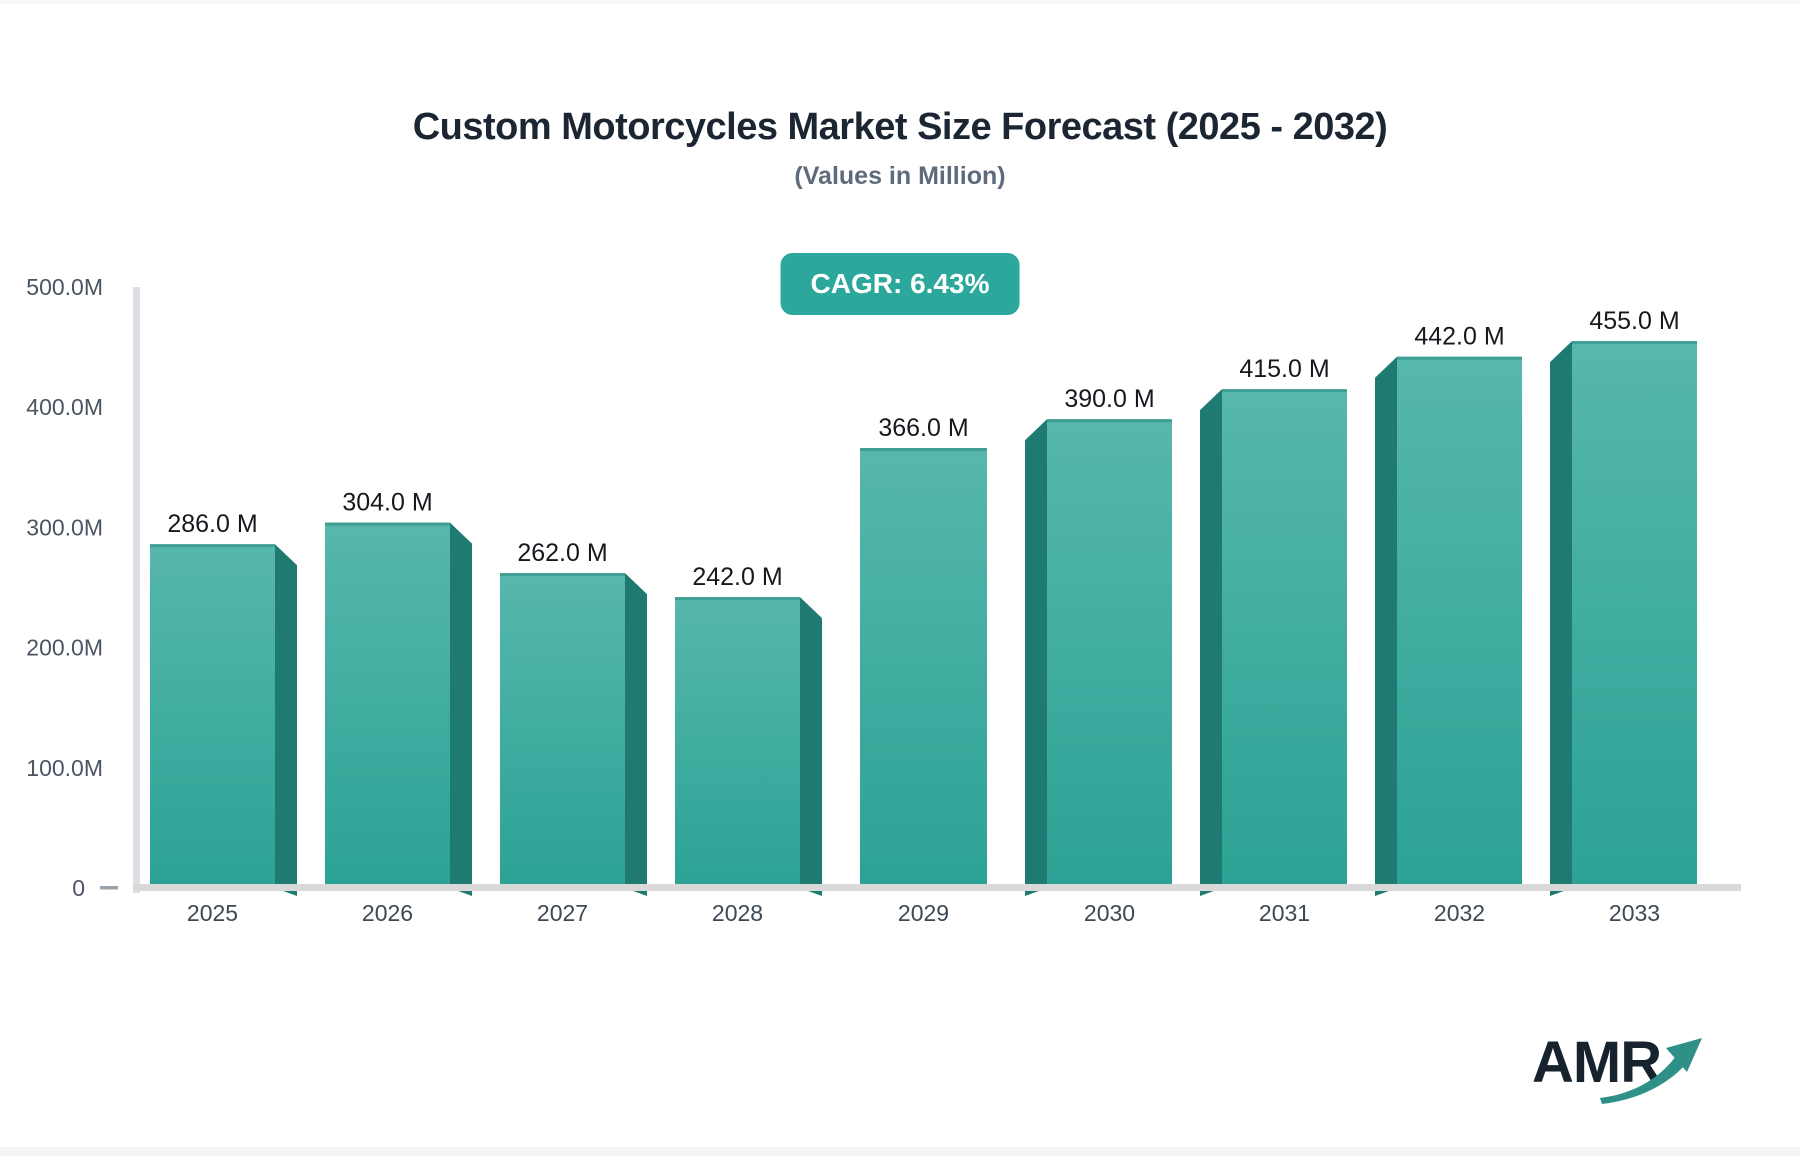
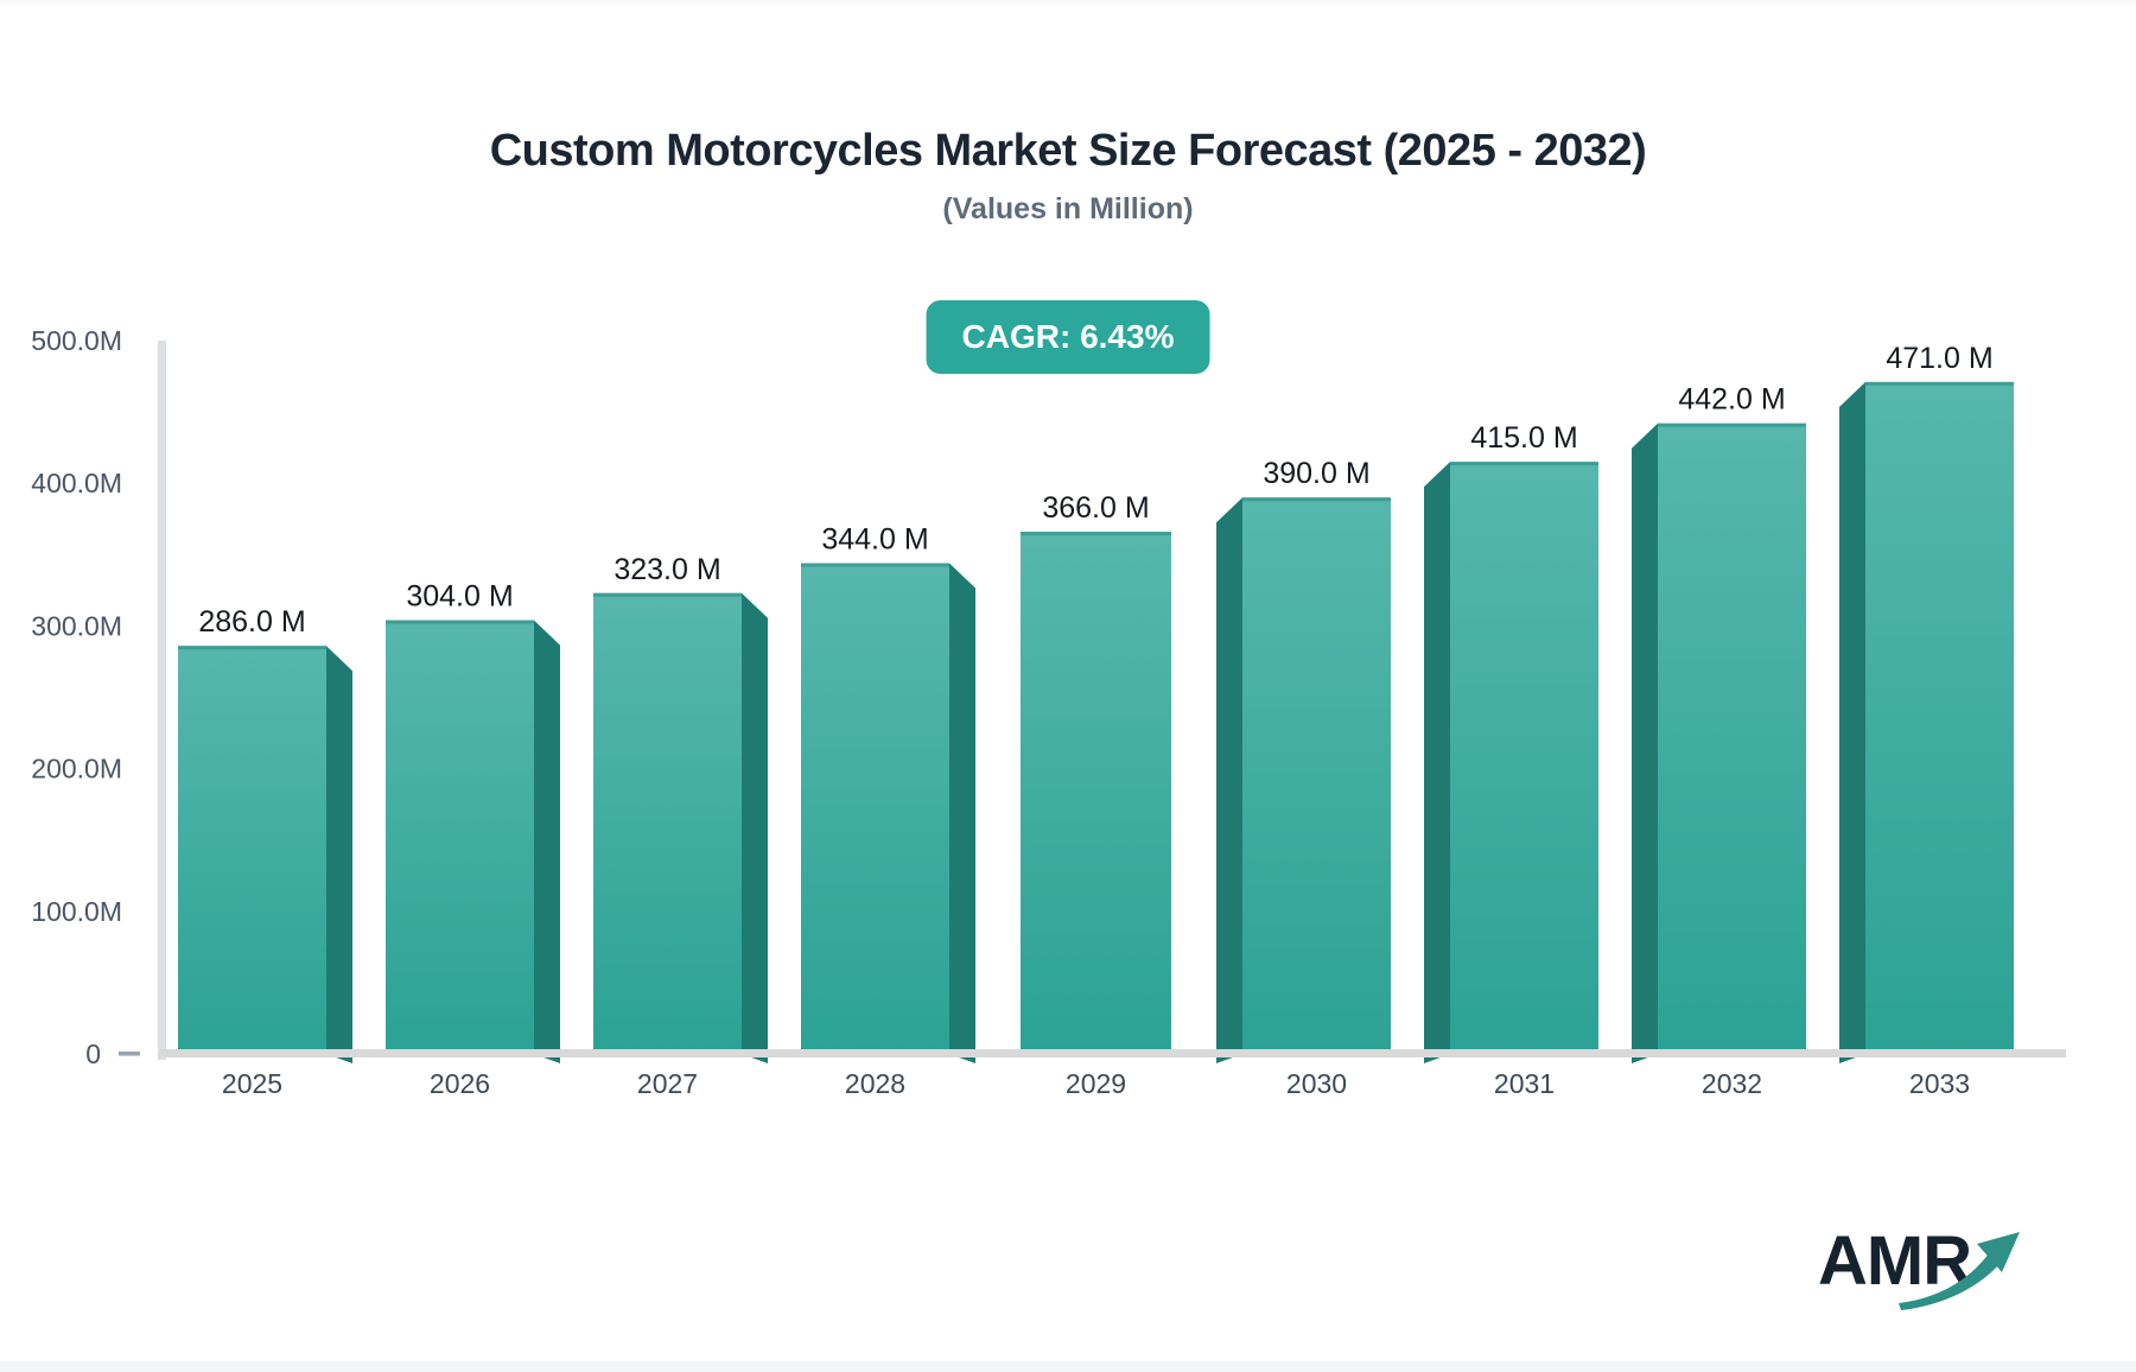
2027: 262.0 -> 323.0
2028: 242.0 -> 344.0
2033: 455.0 -> 471.0
